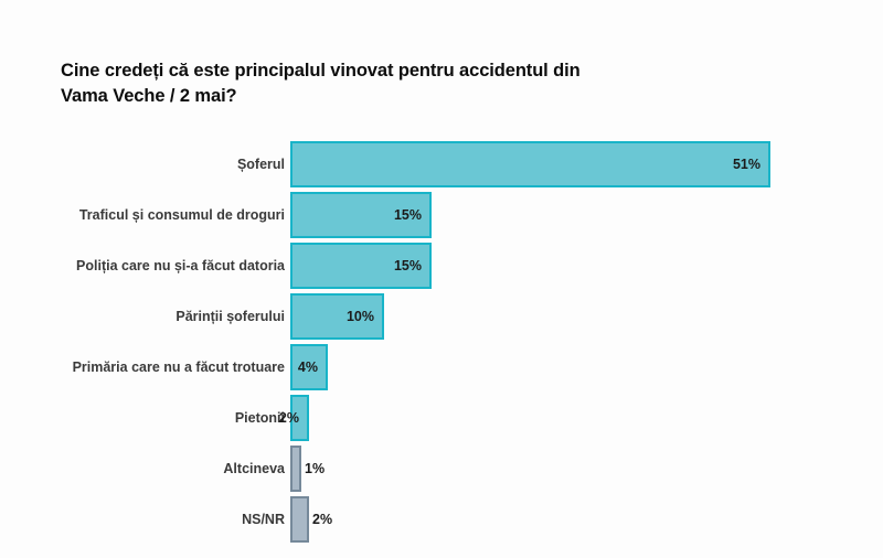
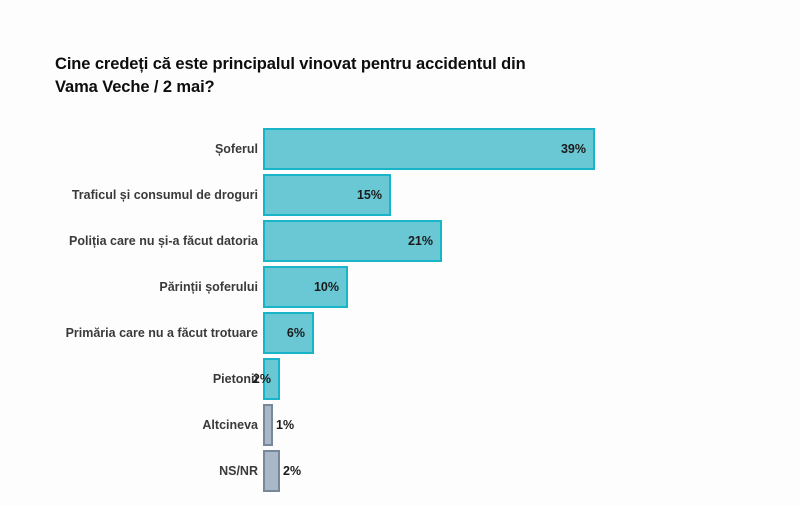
Șoferul: 51% -> 39%
Poliția care nu și-a făcut datoria: 15% -> 21%
Primăria care nu a făcut trotuare: 4% -> 6%
